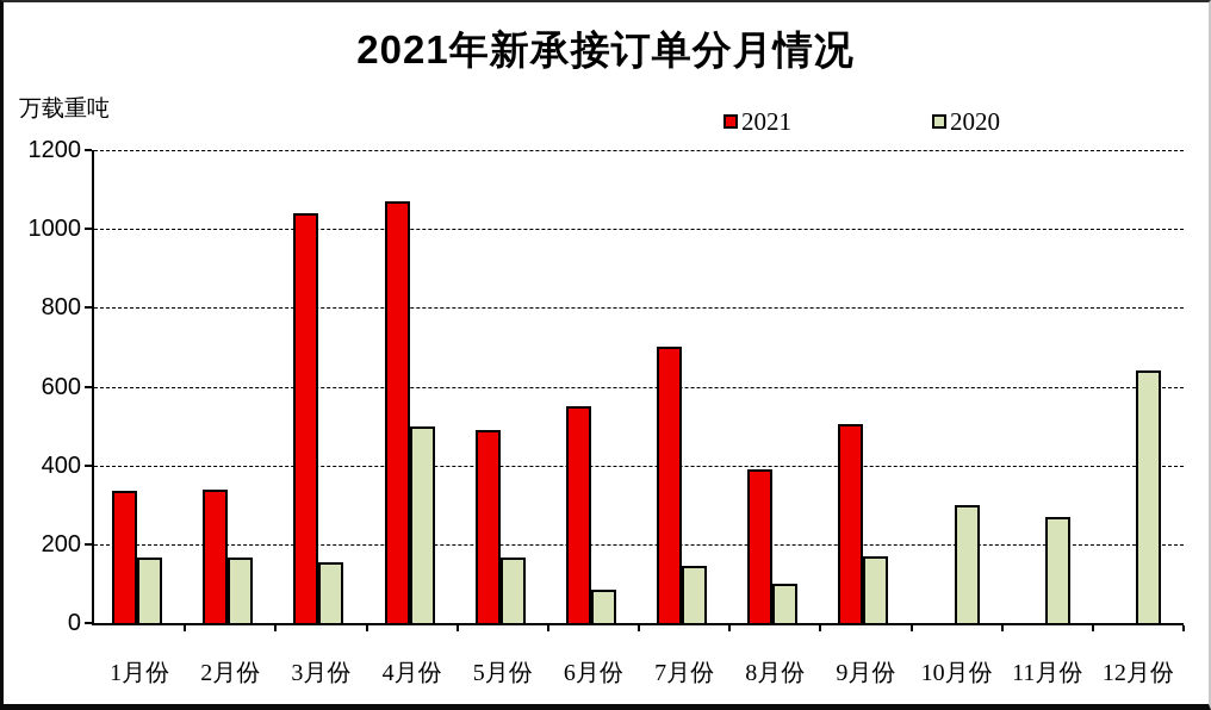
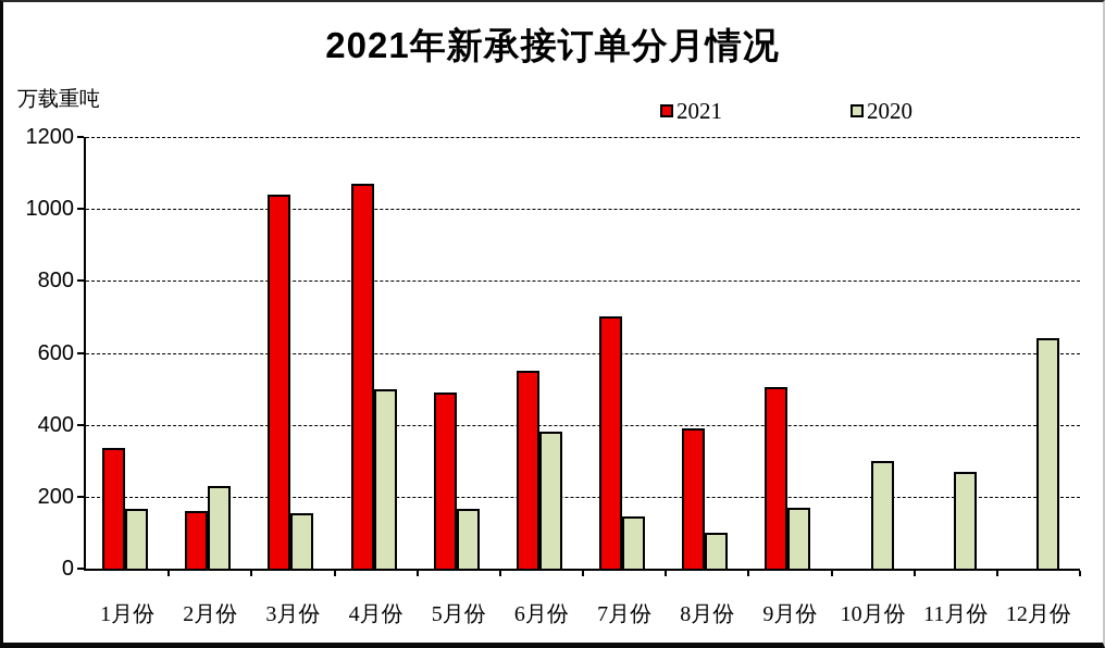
2021/2月份: 340 -> 160
2020/2月份: 160 -> 230
2020/6月份: 80 -> 380
